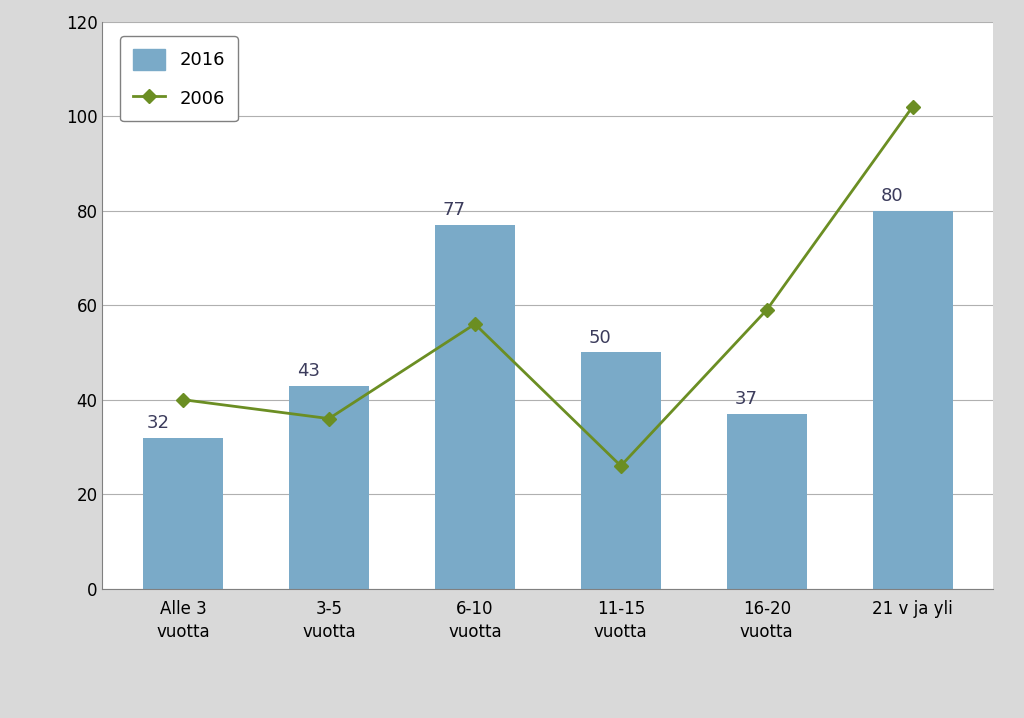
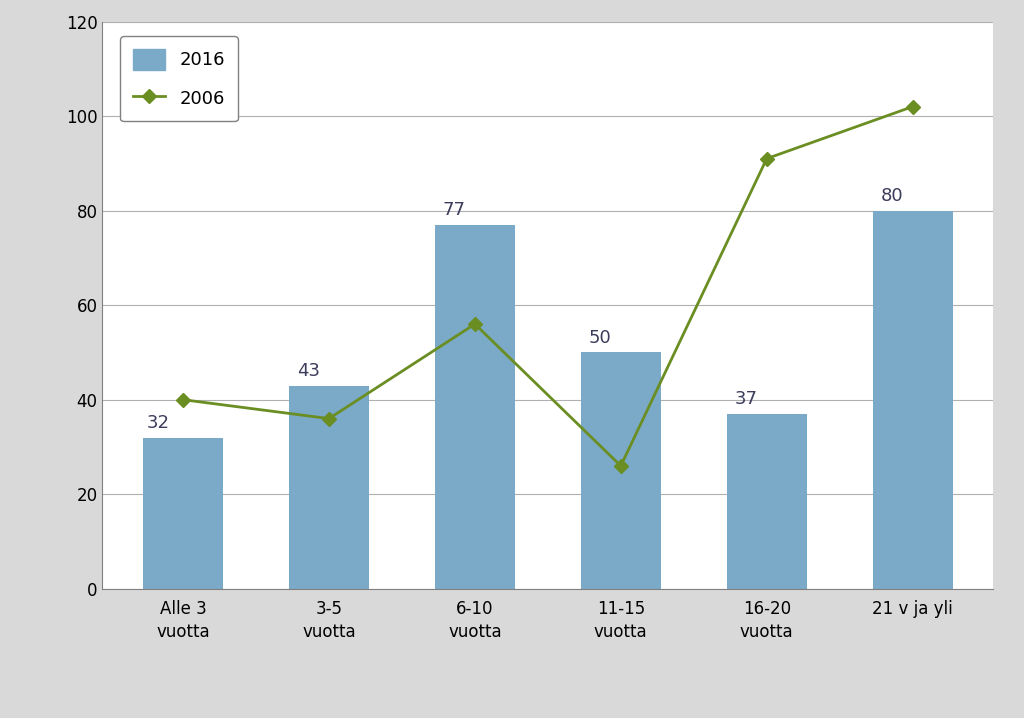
2006/16-20 vuotta: 59 -> 91
